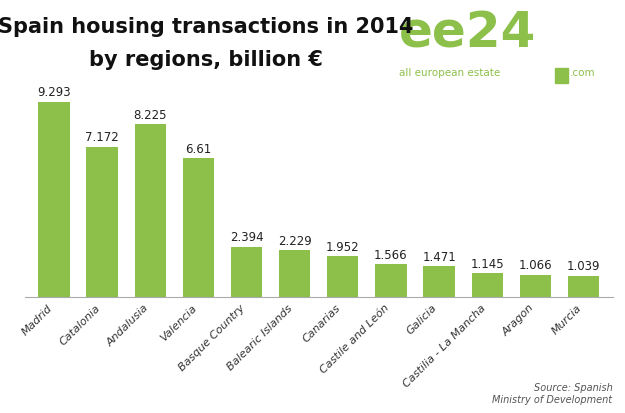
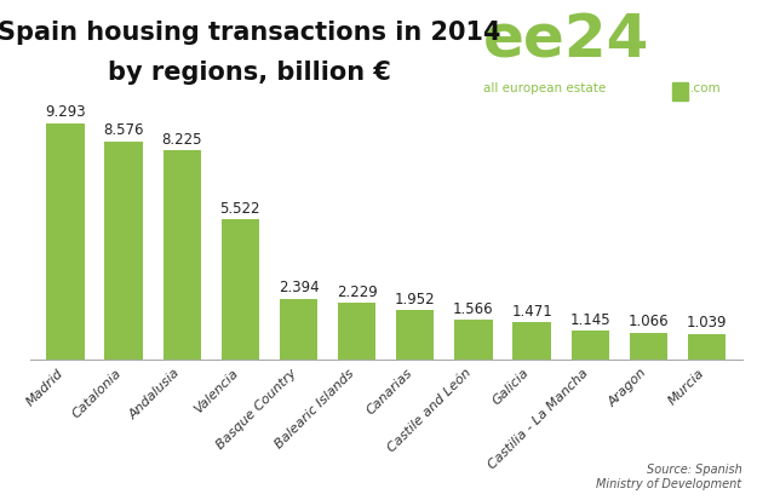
Catalonia: 7.172 -> 8.576
Valencia: 6.61 -> 5.522
